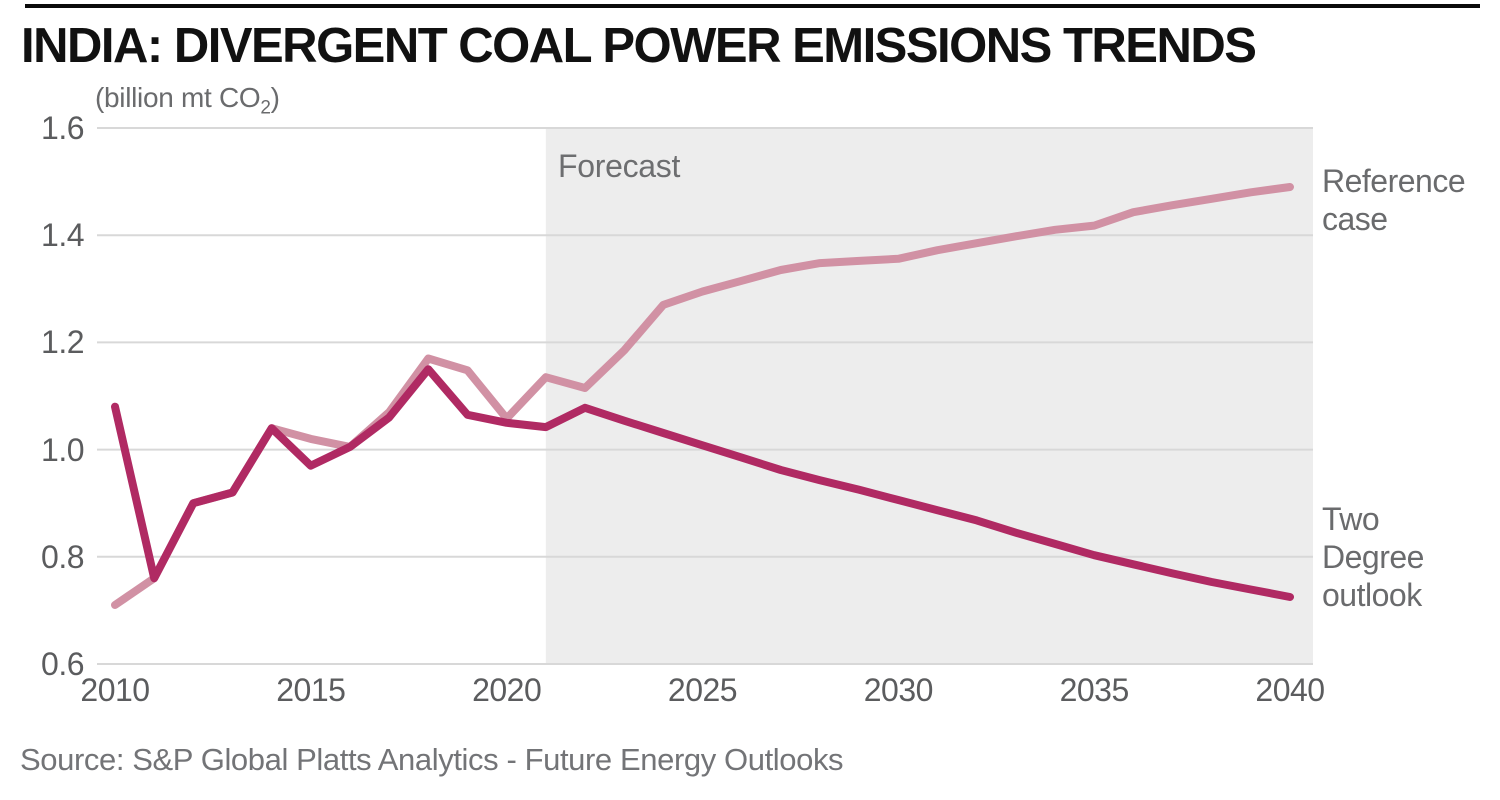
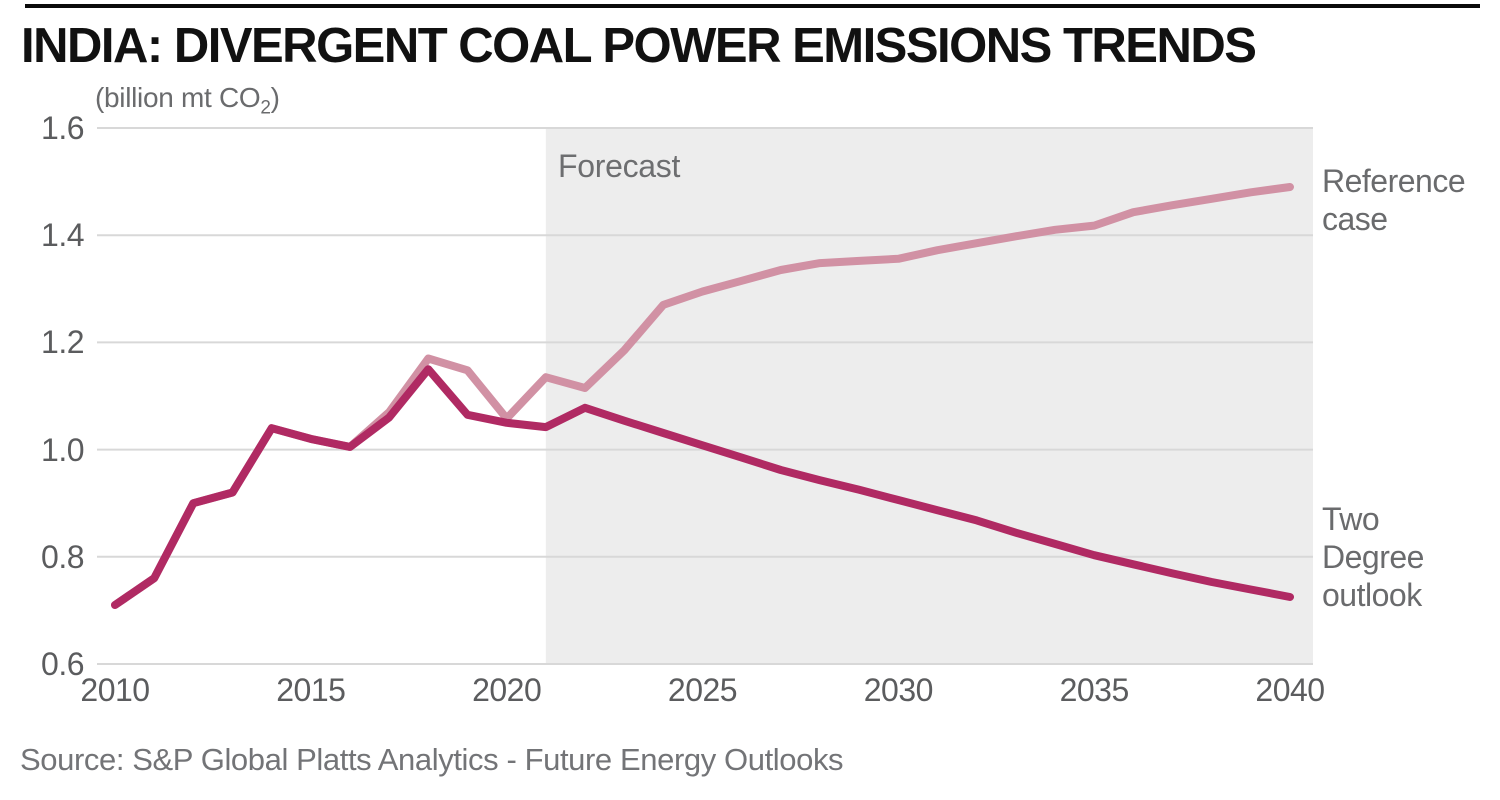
Two Degree outlook/2010: 1.08 -> 0.71
Two Degree outlook/2015: 0.97 -> 1.02
